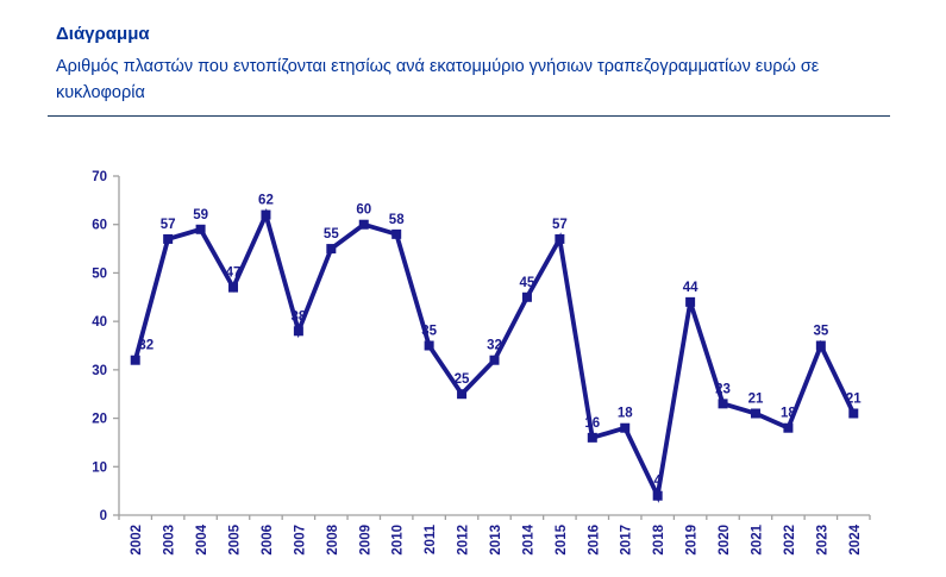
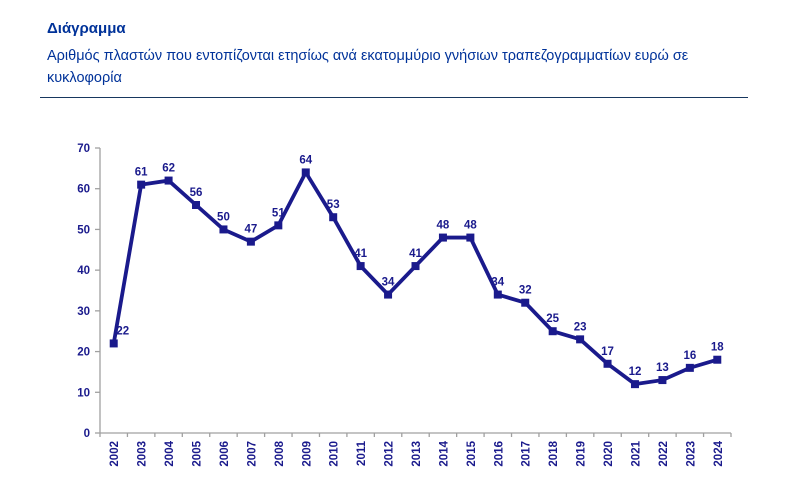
2002: 32 -> 22
2003: 57 -> 61
2004: 59 -> 62
2005: 47 -> 56
2006: 62 -> 50
2007: 38 -> 47
2008: 55 -> 51
2009: 60 -> 64
2010: 58 -> 53
2011: 35 -> 41
2012: 25 -> 34
2013: 32 -> 41
2014: 45 -> 48
2015: 57 -> 48
2016: 16 -> 34
2017: 18 -> 32
2018: 4 -> 25
2019: 44 -> 23
2020: 23 -> 17
2021: 21 -> 12
2022: 18 -> 13
2023: 35 -> 16
2024: 21 -> 18
